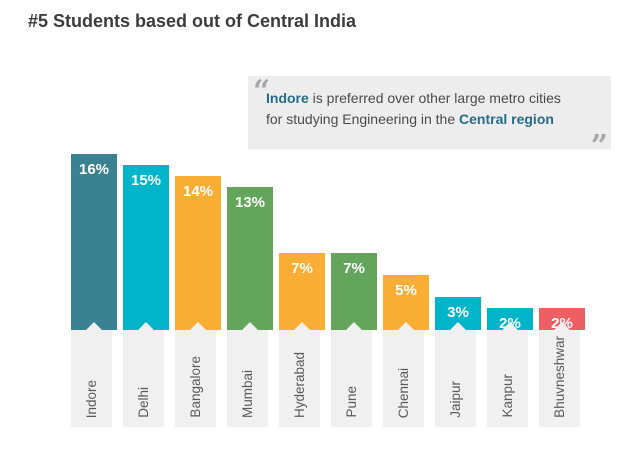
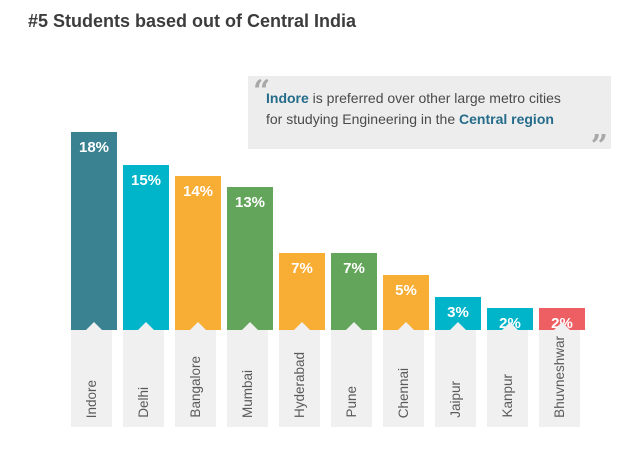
Indore: 16% -> 18%
